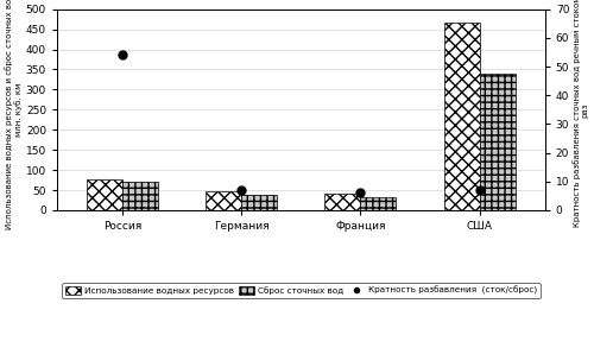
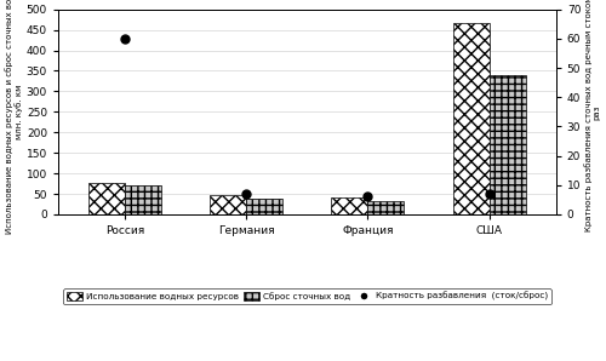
Кратность разбавления (сток/сброс)/Россия: 54 -> 60
